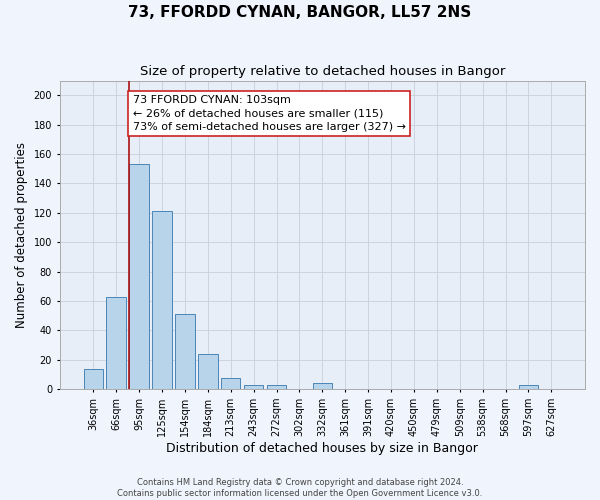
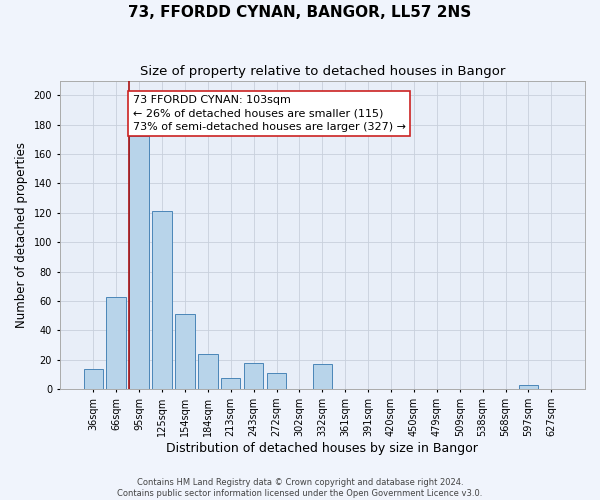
95sqm: 153 -> 172
243sqm: 3 -> 18
272sqm: 3 -> 11
332sqm: 4 -> 17
